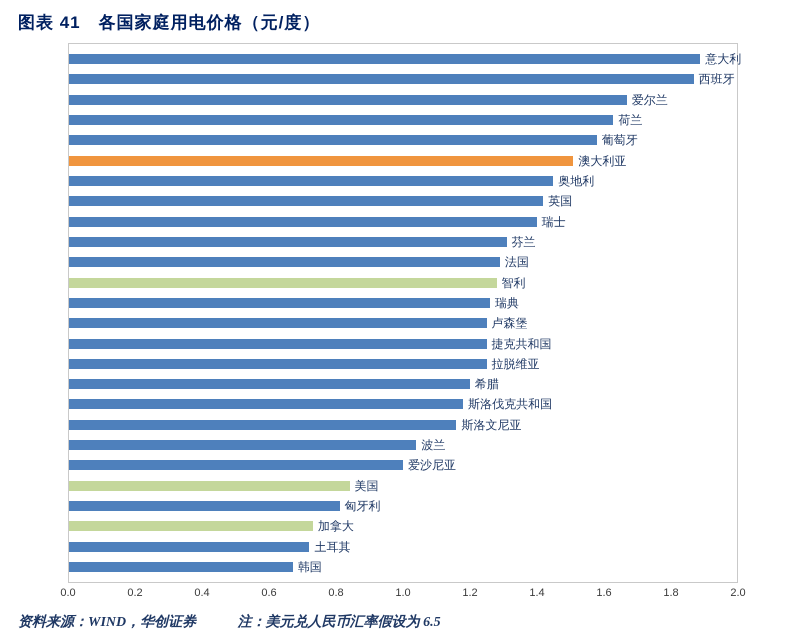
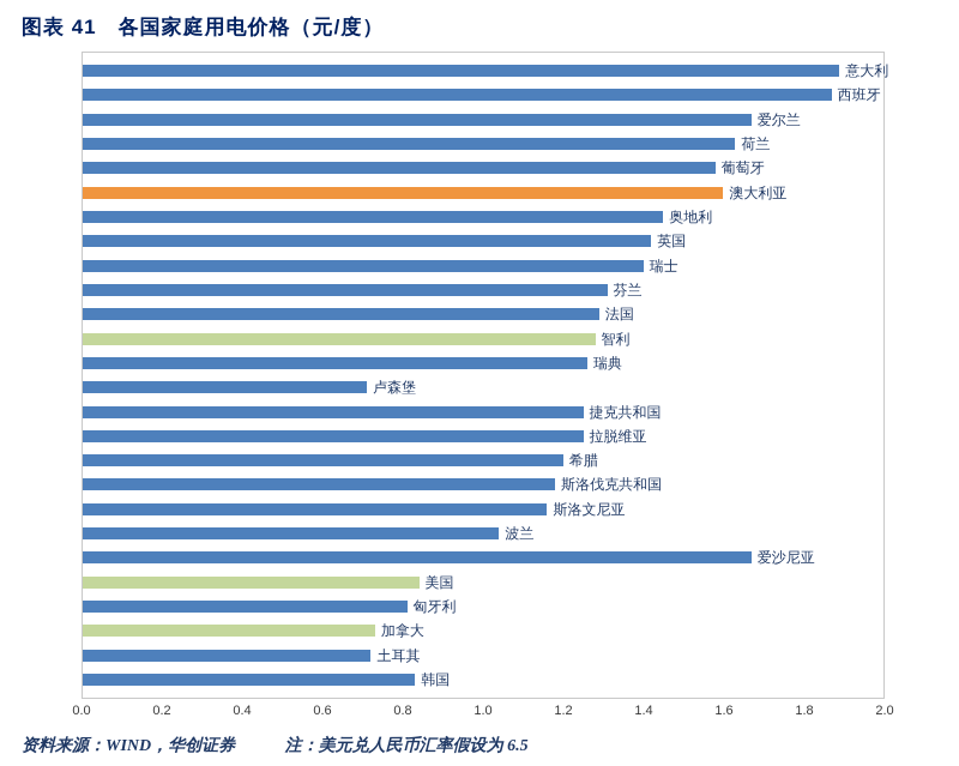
澳大利亚: 1.51 -> 1.60
卢森堡: 1.25 -> 0.71
爱沙尼亚: 1.00 -> 1.67
韩国: 0.67 -> 0.83
